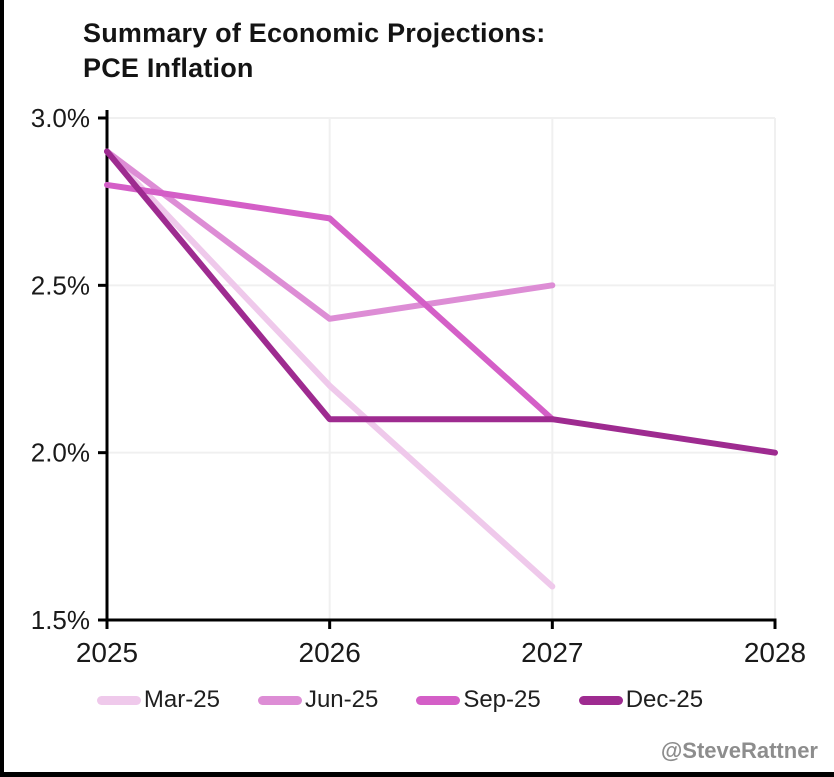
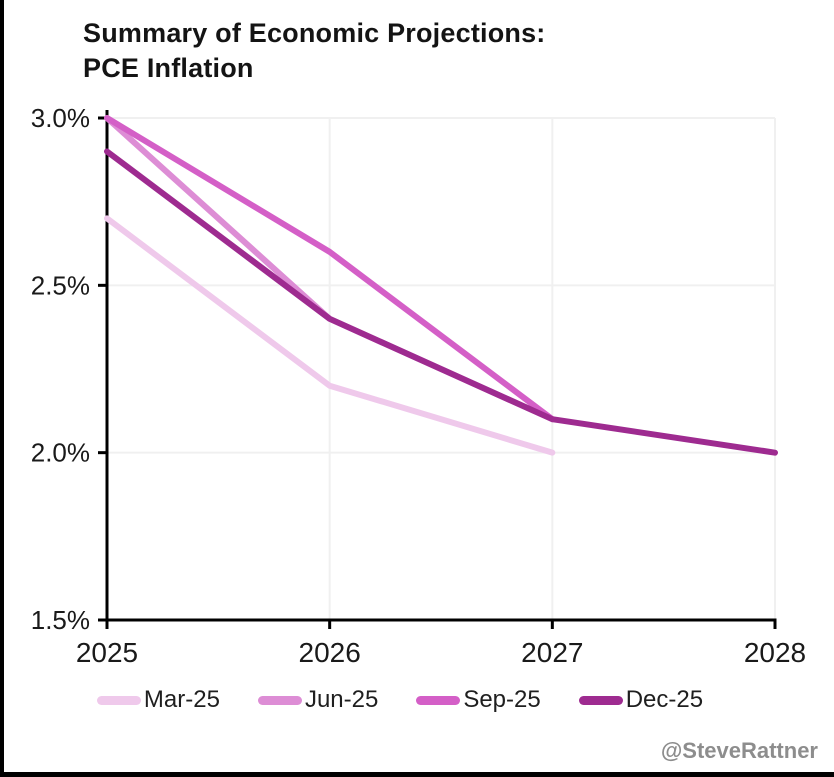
Mar-25/2025: 2.9% -> 2.7%
Jun-25/2025: 2.9% -> 3.0%
Sep-25/2025: 2.8% -> 3.0%
Sep-25/2026: 2.7% -> 2.6%
Dec-25/2026: 2.1% -> 2.4%
Mar-25/2027: 1.6% -> 2.0%
Jun-25/2027: 2.5% -> 2.1%
